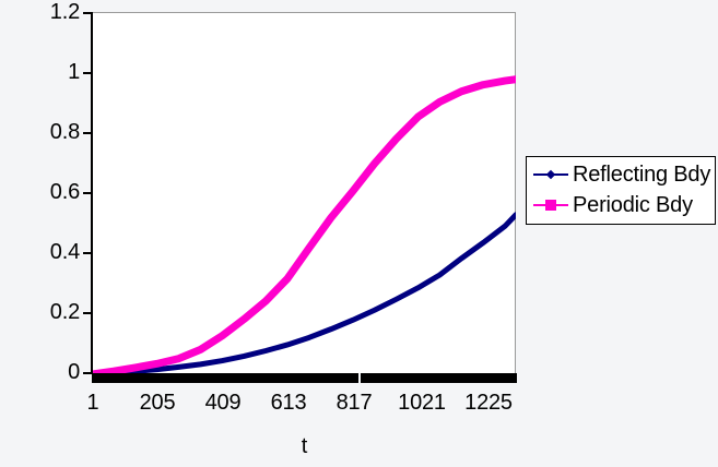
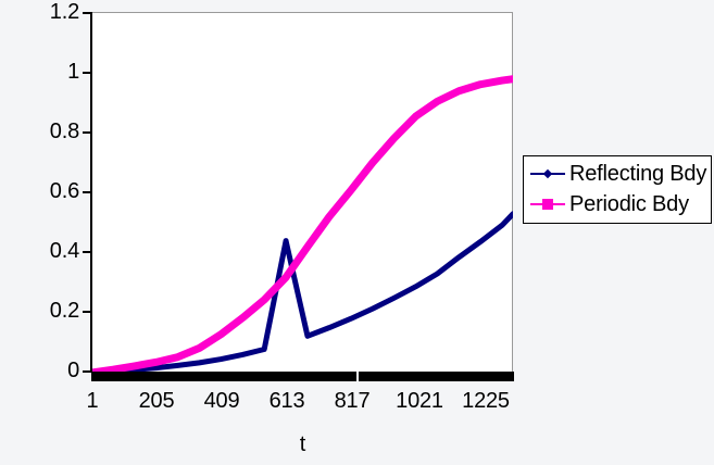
Reflecting Bdy/613: 0.10 -> 0.44
